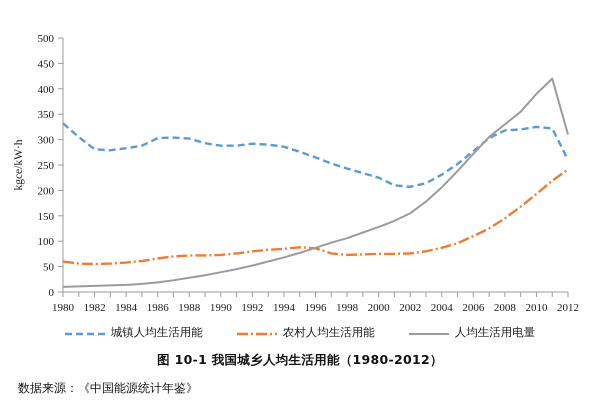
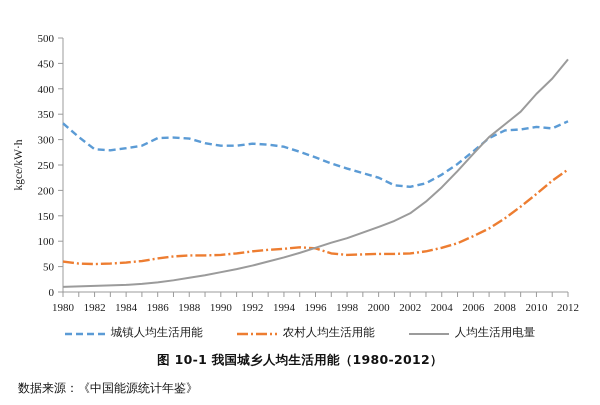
城镇人均生活用能/2012: 260 -> 340
人均生活用电量/2012: 310 -> 460
